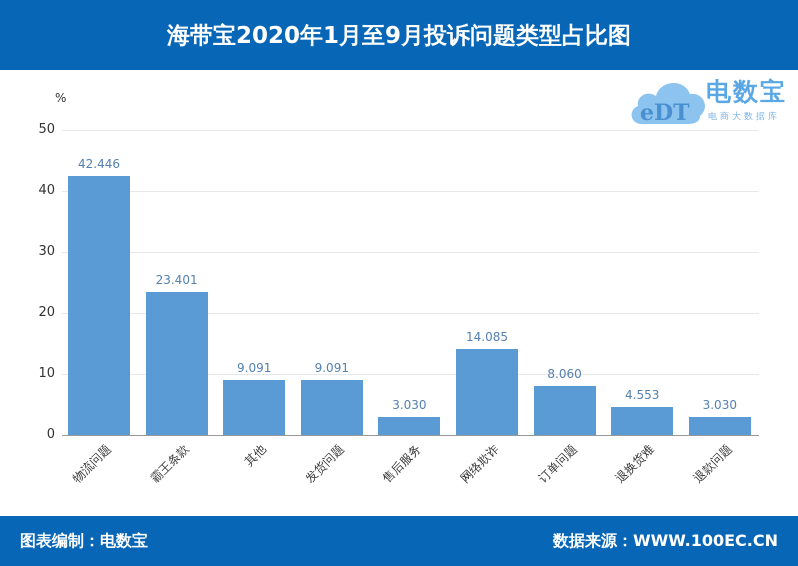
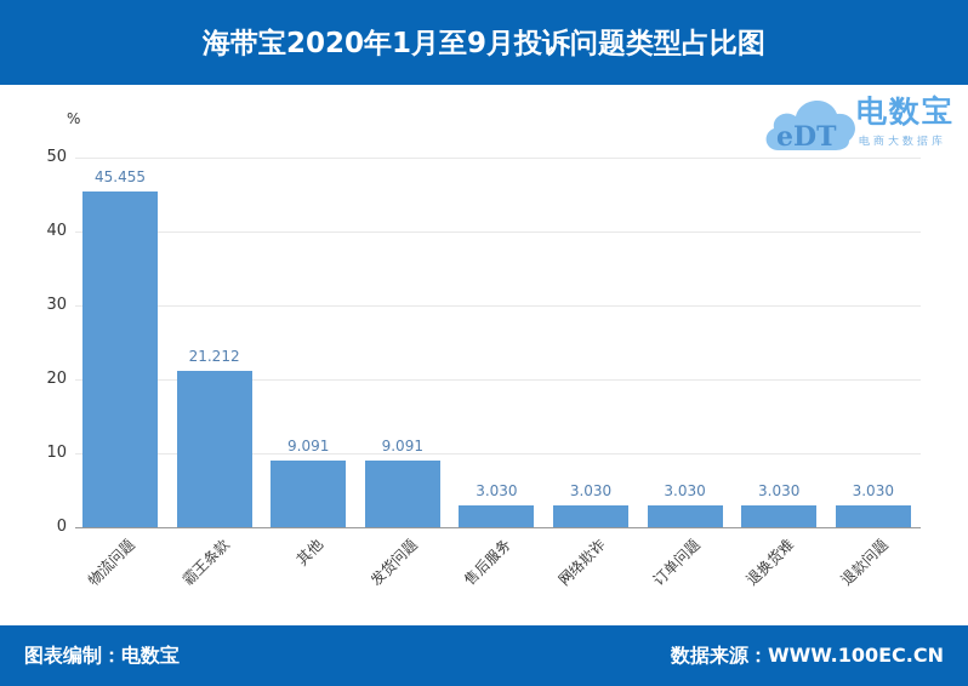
物流问题: 42.446 -> 45.455
霸王条款: 23.401 -> 21.212
网络欺诈: 14.085 -> 3.030
订单问题: 8.060 -> 3.030
退换货难: 4.553 -> 3.030
